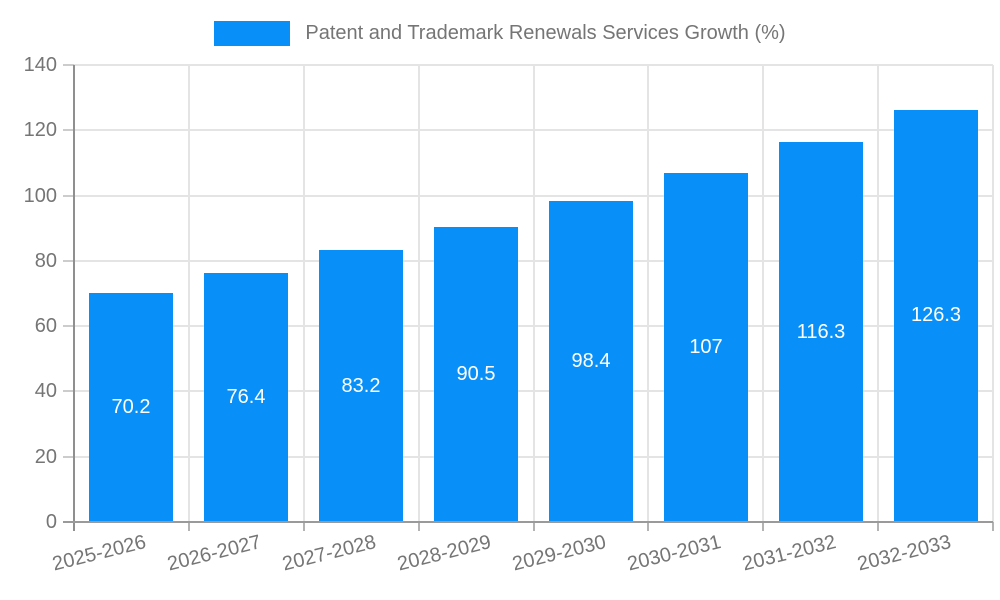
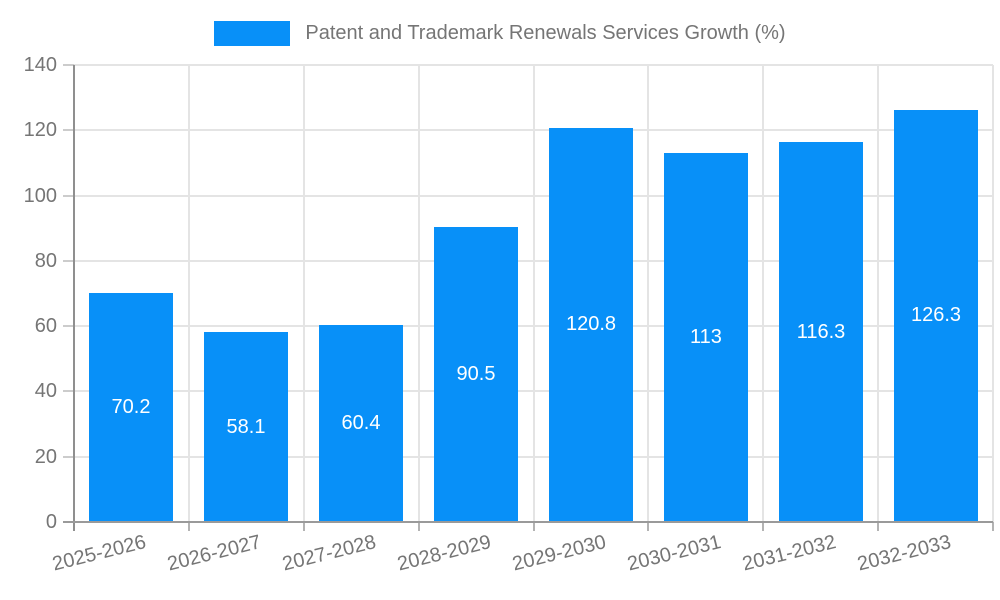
2026-2027: 76.4 -> 58.1
2027-2028: 83.2 -> 60.4
2029-2030: 98.4 -> 120.8
2030-2031: 107 -> 113
